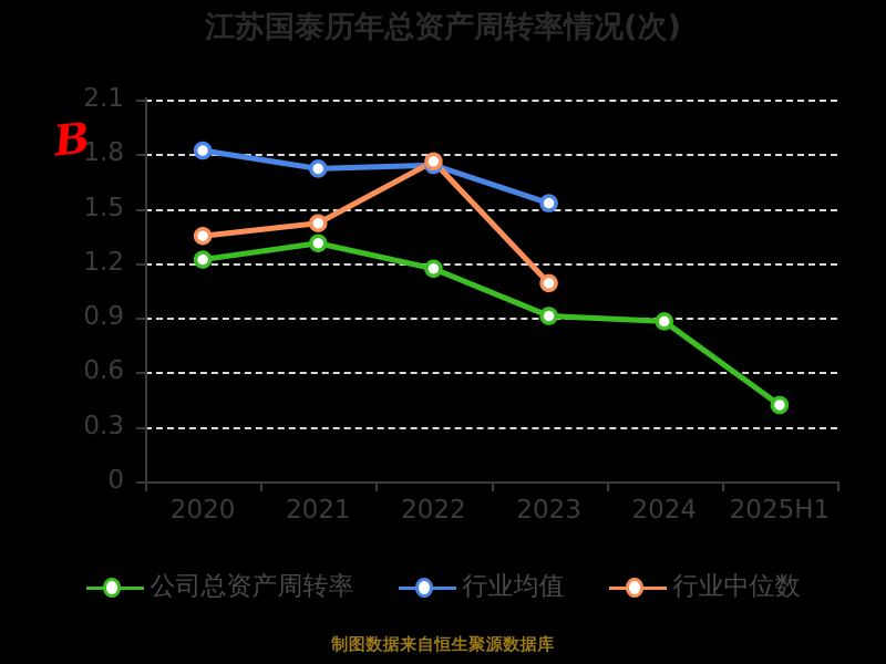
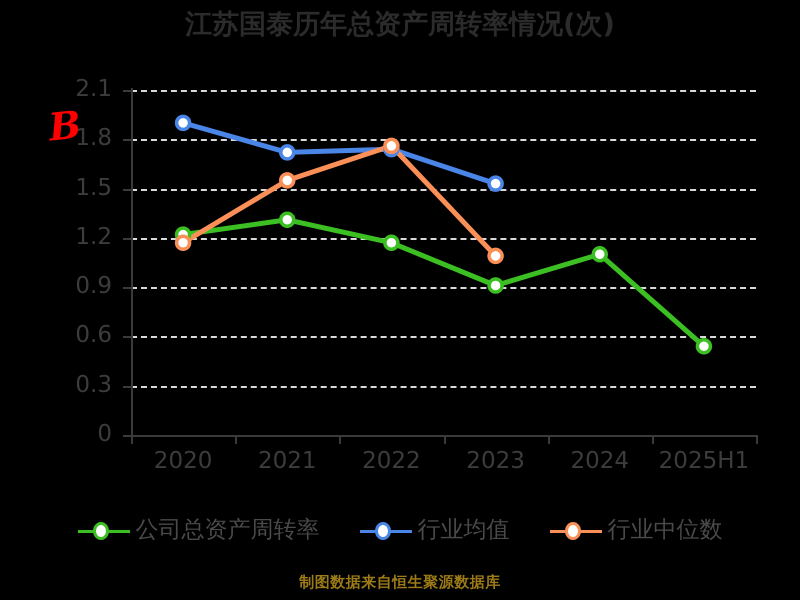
行业均值/2020: 1.82 -> 1.90
行业中位数/2020: 1.35 -> 1.17
行业中位数/2021: 1.42 -> 1.55
公司总资产周转率/2024: 0.88 -> 1.10
公司总资产周转率/2025H1: 0.42 -> 0.54
